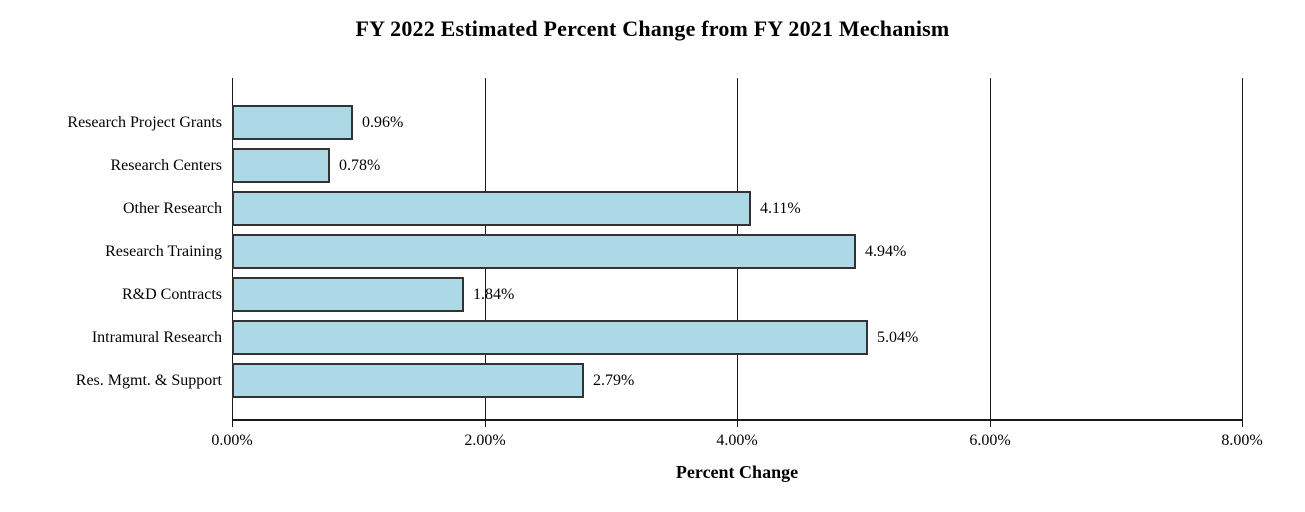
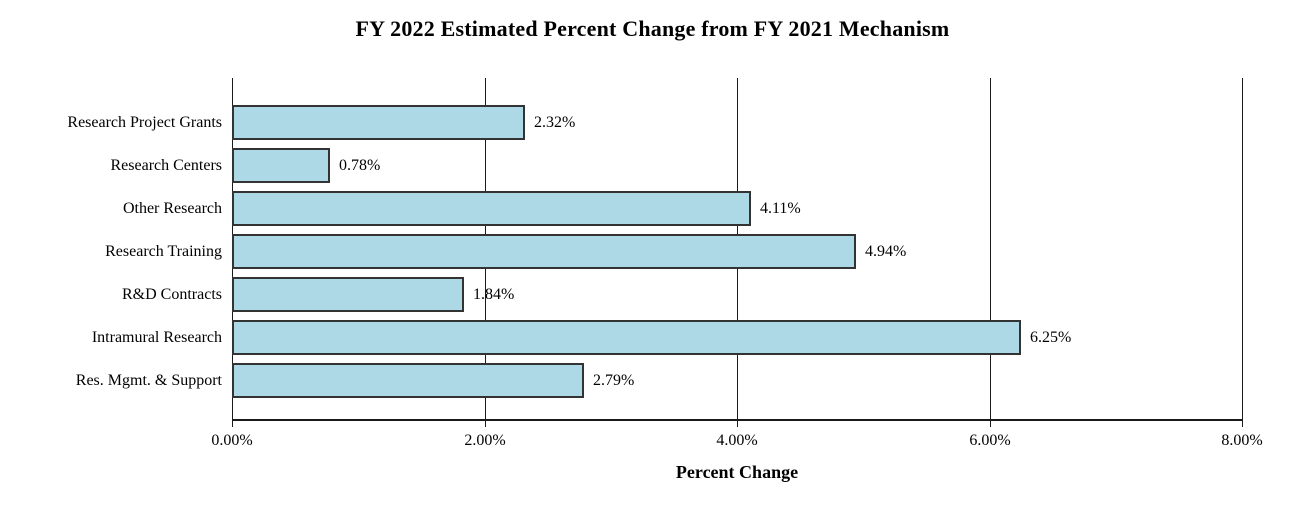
Research Project Grants: 0.96% -> 2.32%
Intramural Research: 5.04% -> 6.25%
